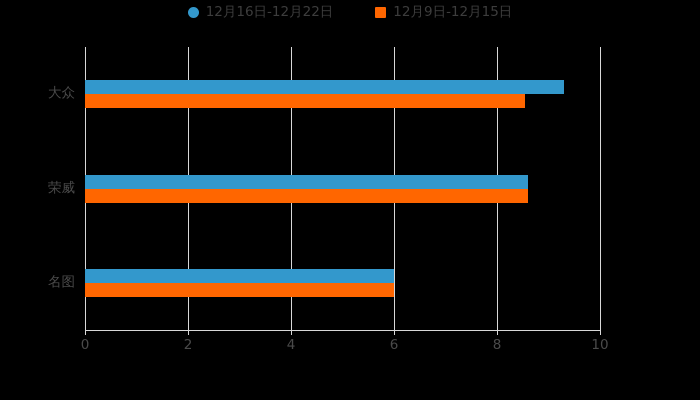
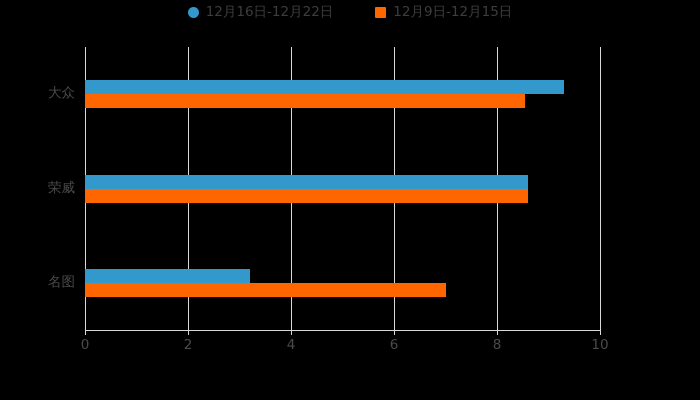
12月16日-12月22日/名图: 6.0 -> 3.2
12月9日-12月15日/名图: 6.0 -> 7.0
